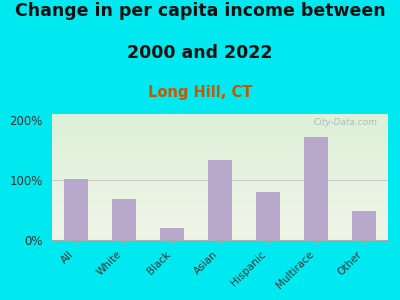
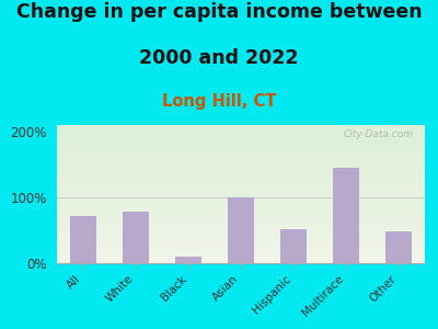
All: 102% -> 72%
White: 68% -> 78%
Black: 20% -> 10%
Asian: 134% -> 100%
Hispanic: 80% -> 52%
Multirace: 172% -> 145%
